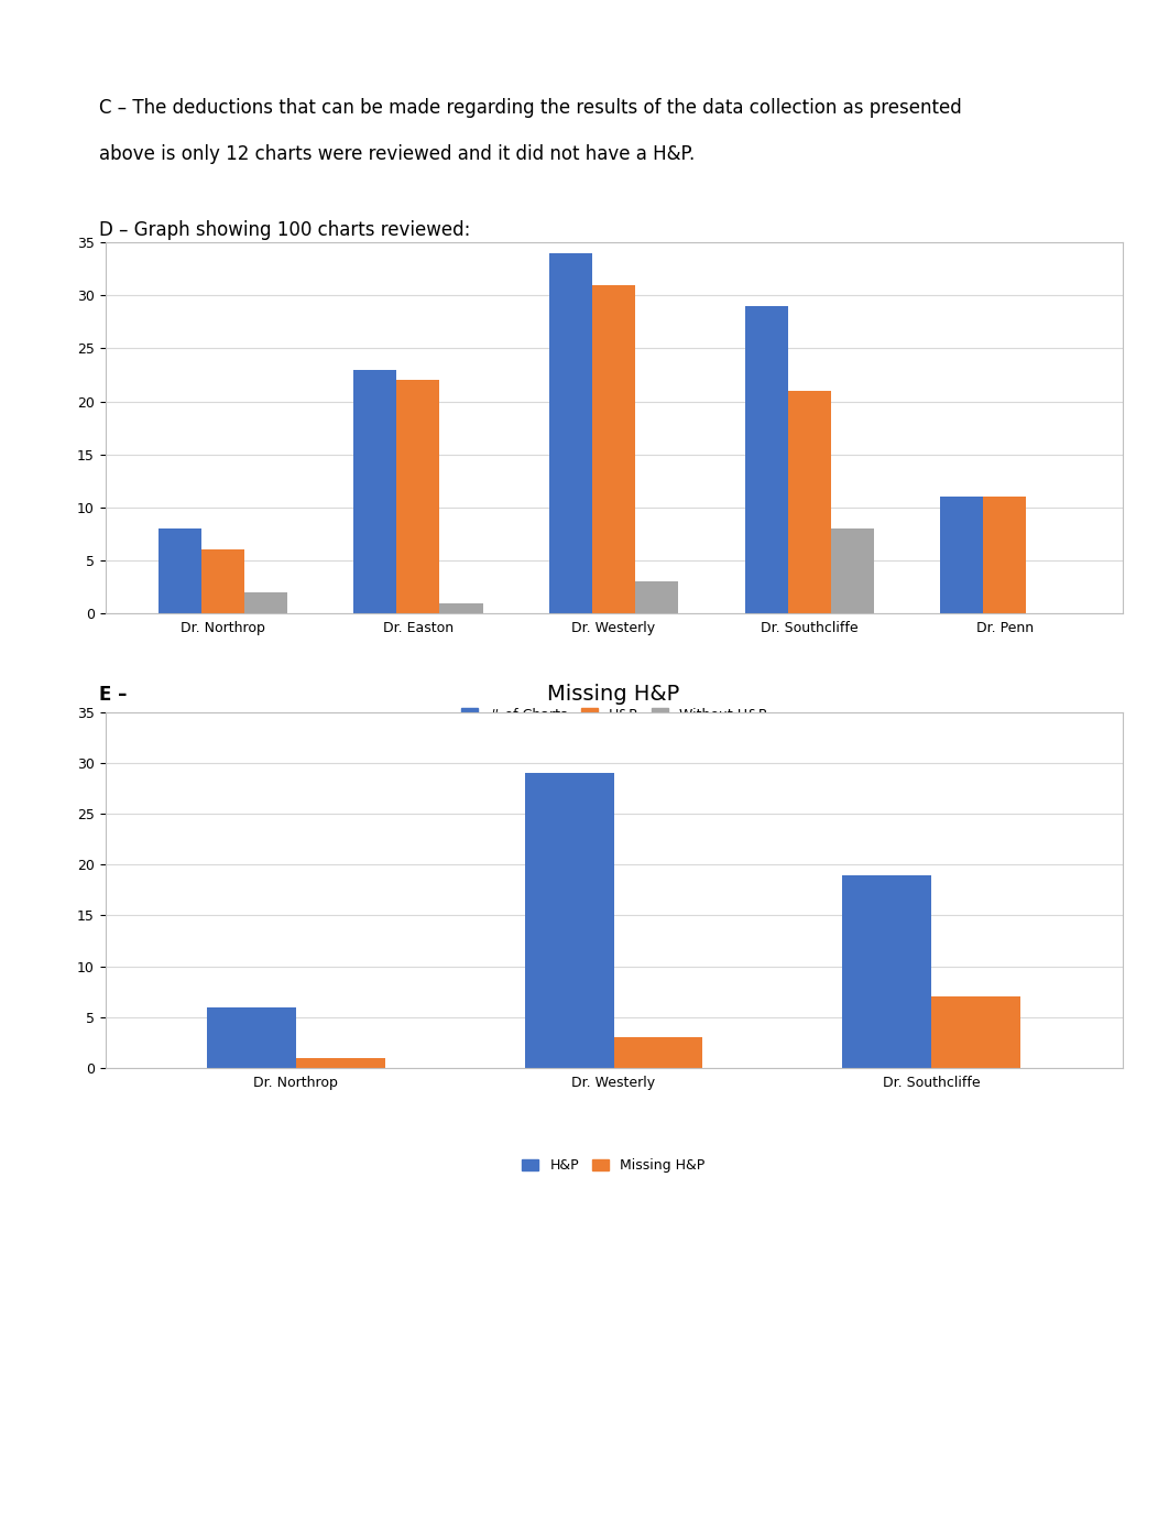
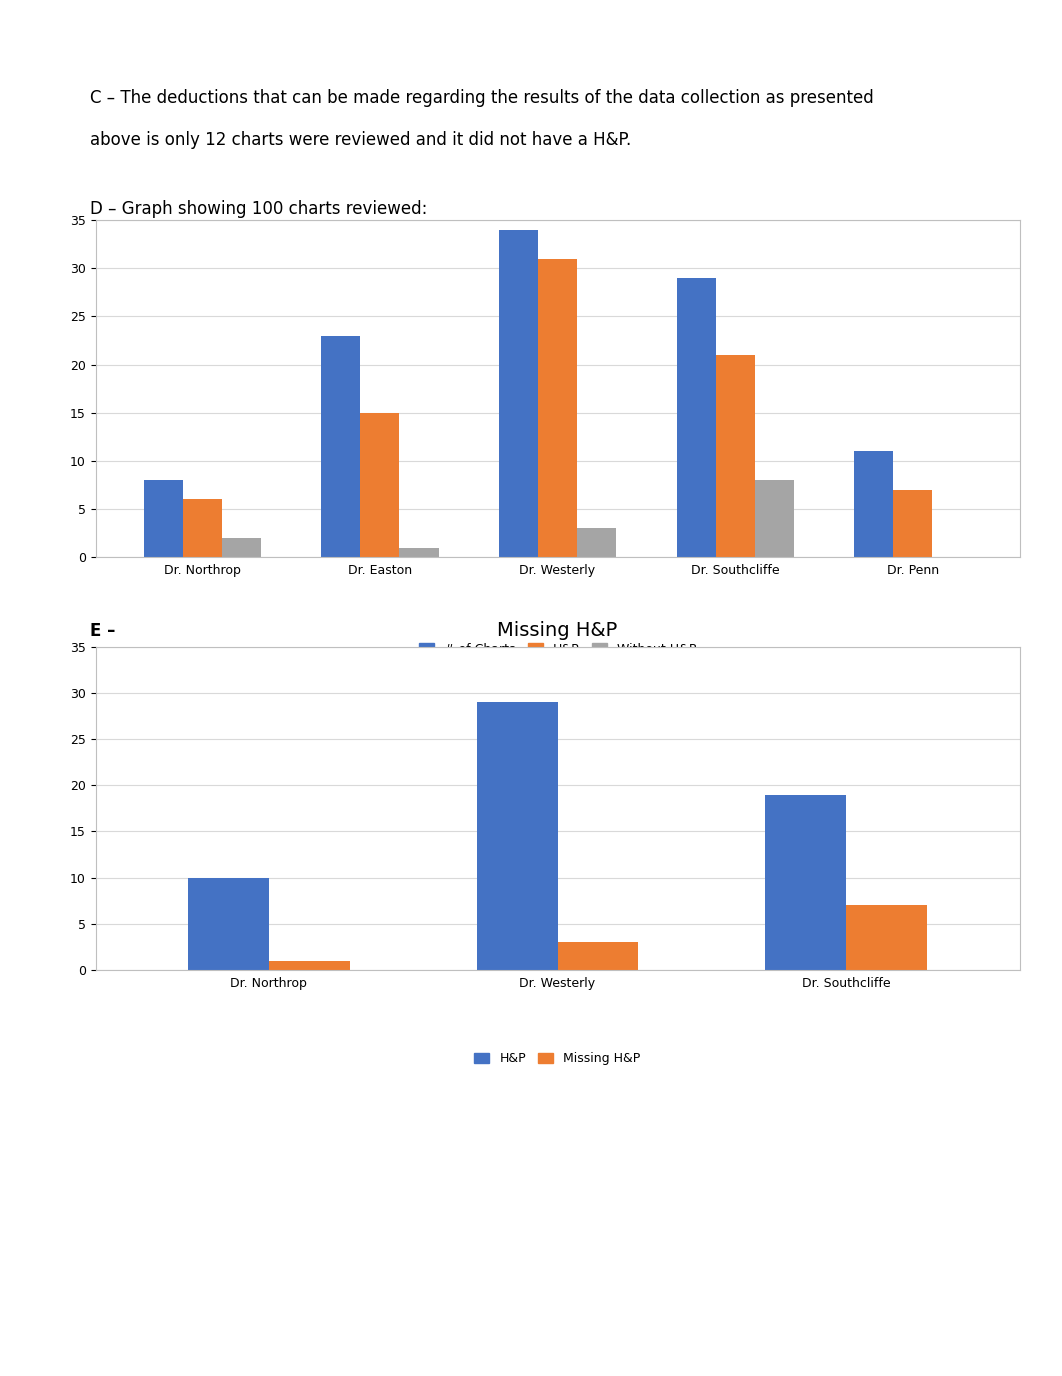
H&P/Dr. Easton: 22 -> 15
H&P/Dr. Penn: 11 -> 7
Missing H&P/H&P/Dr. Northrop: 6 -> 10
